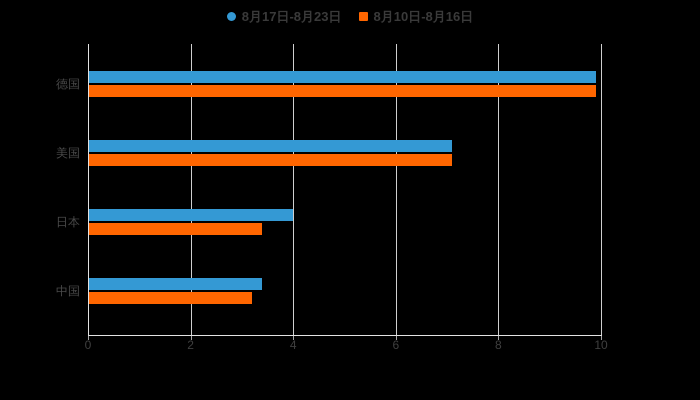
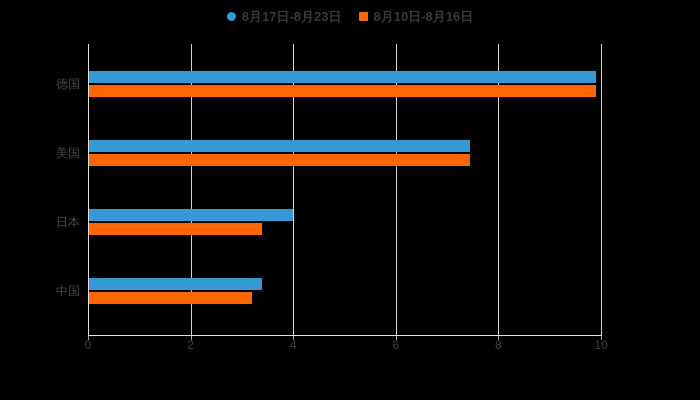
8月17日-8月23日/美国: 7.1 -> 7.5
8月10日-8月16日/美国: 7.1 -> 7.5
